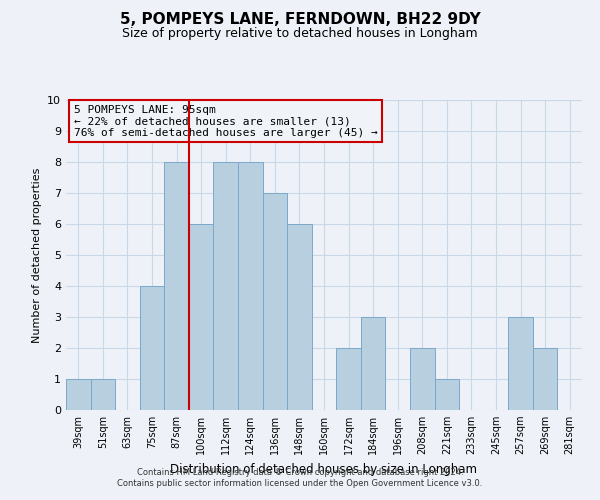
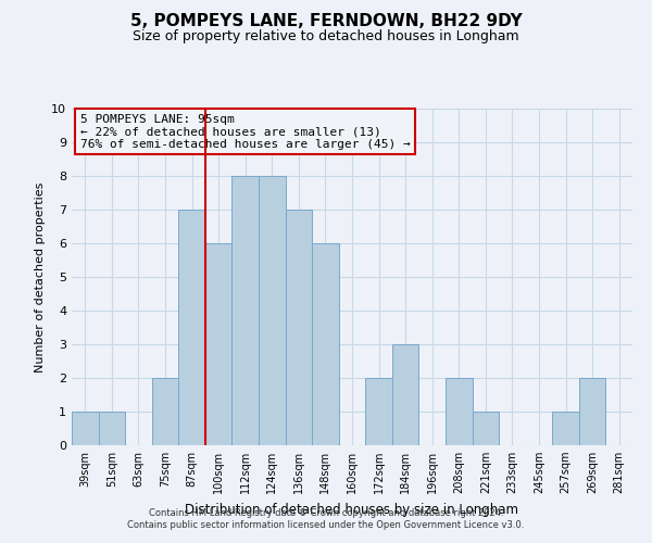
75sqm: 4 -> 2
87sqm: 8 -> 7
257sqm: 3 -> 1
